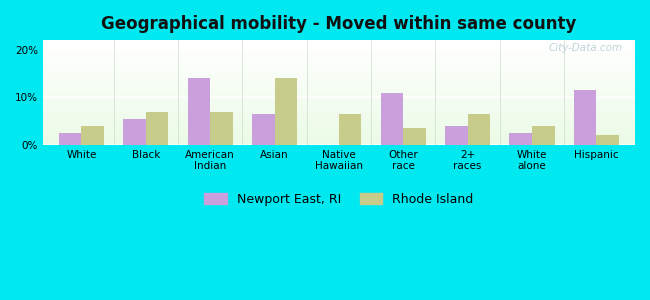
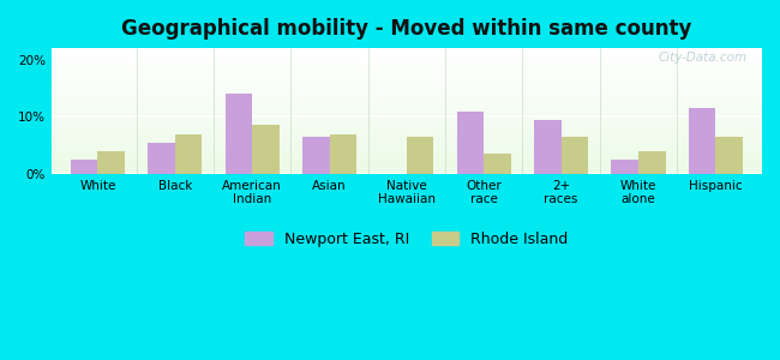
Rhode Island/American Indian: 7.0% -> 8.5%
Rhode Island/Asian: 14.0% -> 7.0%
Newport East, RI/2+ races: 4.0% -> 9.5%
Rhode Island/Hispanic: 2.0% -> 6.5%
